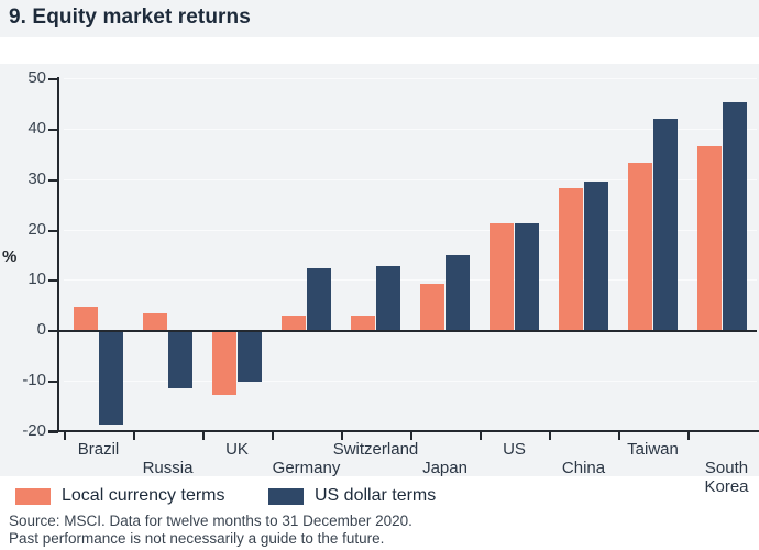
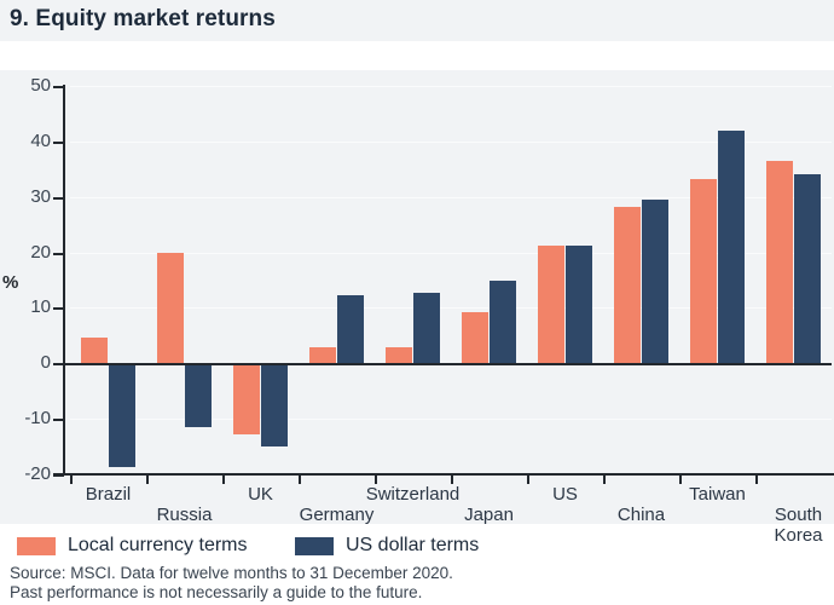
Local currency terms/Russia: 3 -> 20
US dollar terms/UK: -10 -> -15
US dollar terms/South Korea: 45 -> 34
